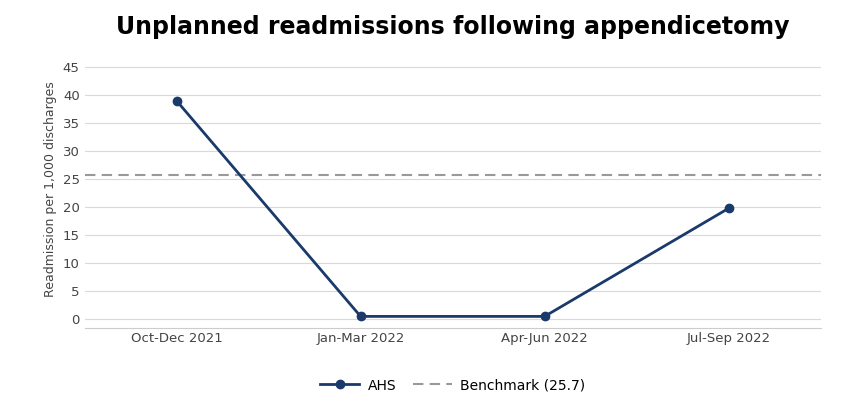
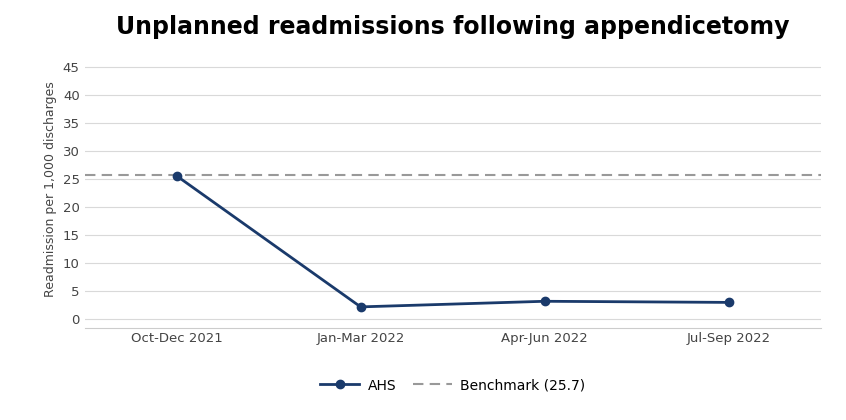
Oct-Dec 2021: 39.0 -> 25.6
Jan-Mar 2022: 0.5 -> 2.2
Apr-Jun 2022: 0.5 -> 3.2
Jul-Sep 2022: 19.8 -> 3.0
